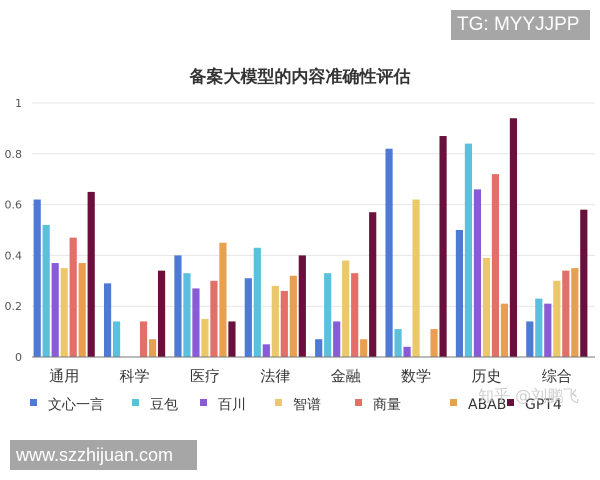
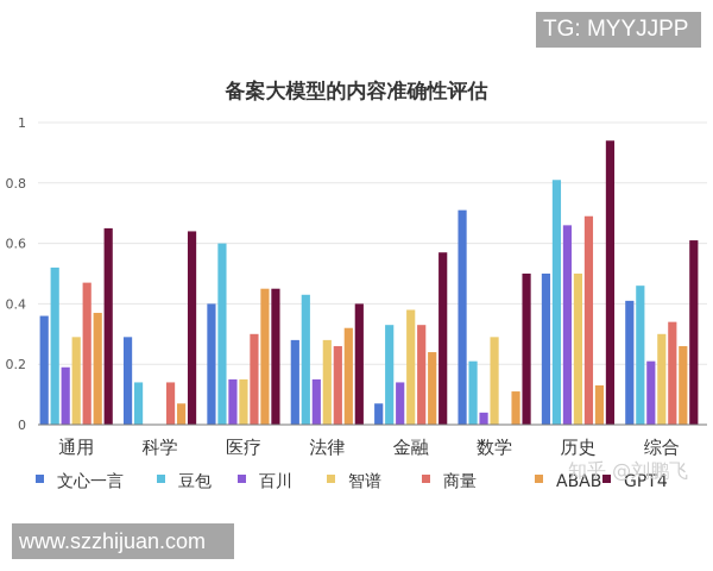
文心一言/通用: 0.62 -> 0.36
百川/通用: 0.37 -> 0.19
智谱/通用: 0.35 -> 0.29
GPT4/科学: 0.34 -> 0.64
豆包/医疗: 0.33 -> 0.60
百川/医疗: 0.27 -> 0.15
GPT4/医疗: 0.14 -> 0.45
文心一言/法律: 0.31 -> 0.28
百川/法律: 0.05 -> 0.15
ABAB/金融: 0.07 -> 0.24
文心一言/数学: 0.82 -> 0.71
豆包/数学: 0.11 -> 0.21
智谱/数学: 0.62 -> 0.29
GPT4/数学: 0.87 -> 0.50
豆包/历史: 0.84 -> 0.81
智谱/历史: 0.39 -> 0.50
商量/历史: 0.72 -> 0.69
ABAB/历史: 0.21 -> 0.13
文心一言/综合: 0.14 -> 0.41
豆包/综合: 0.23 -> 0.46
ABAB/综合: 0.35 -> 0.26
GPT4/综合: 0.58 -> 0.61
